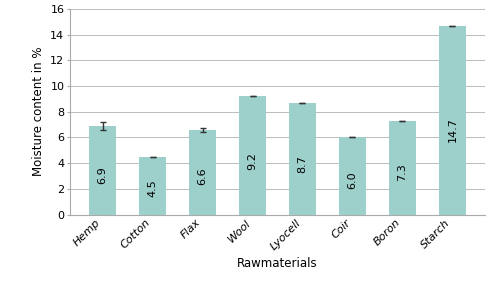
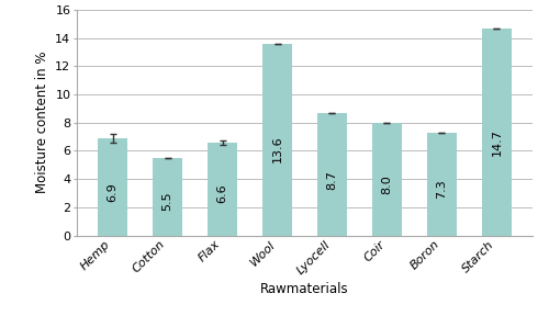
Cotton: 4.5 -> 5.5
Wool: 9.2 -> 13.6
Coir: 6.0 -> 8.0
